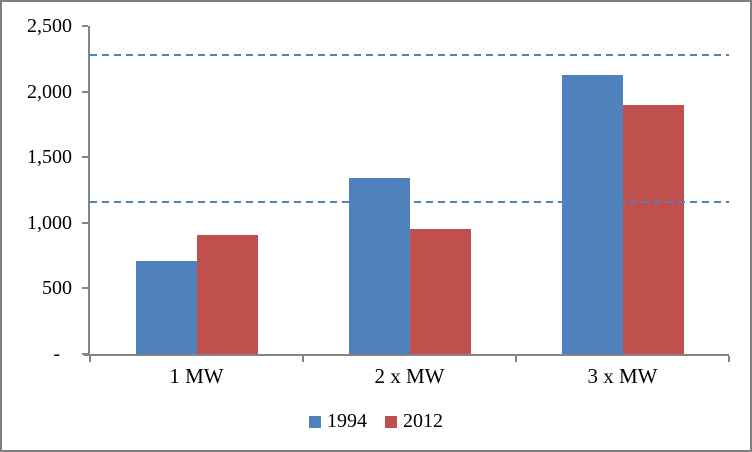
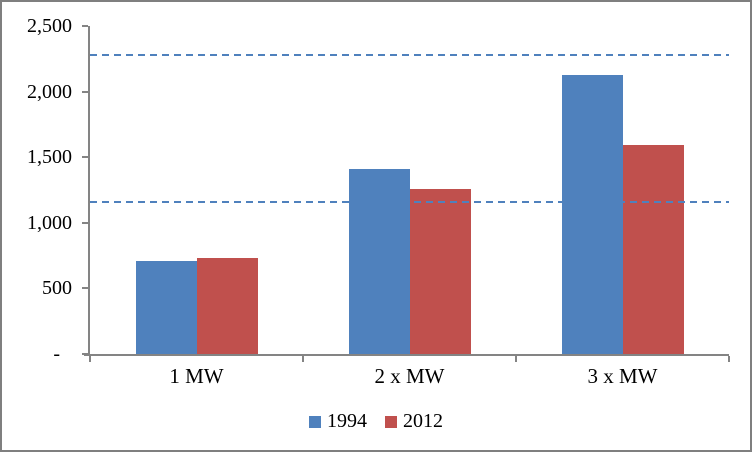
2012/1 MW: 910 -> 730
1994/2 x MW: 1340 -> 1410
2012/2 x MW: 950 -> 1260
2012/3 x MW: 1900 -> 1590
